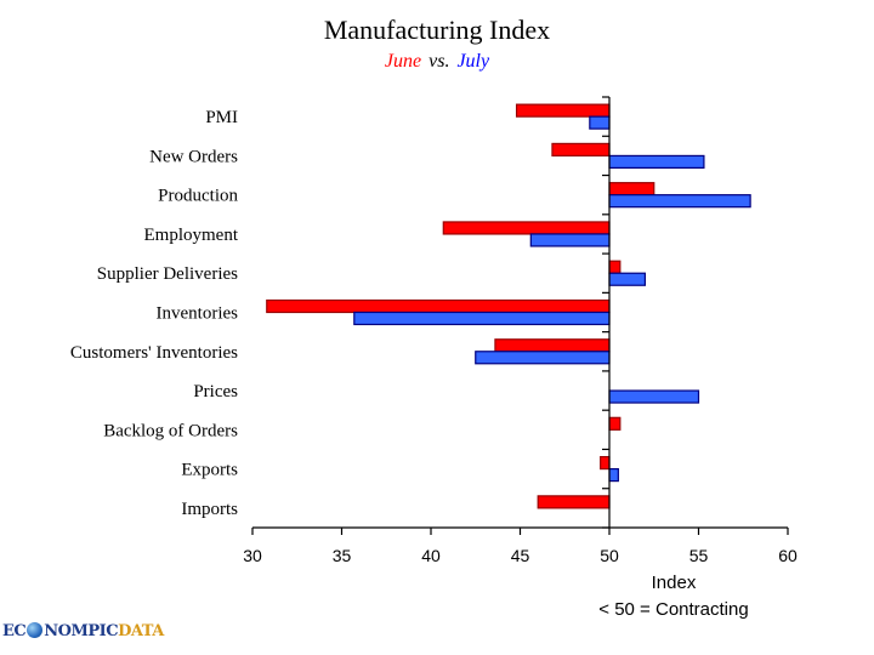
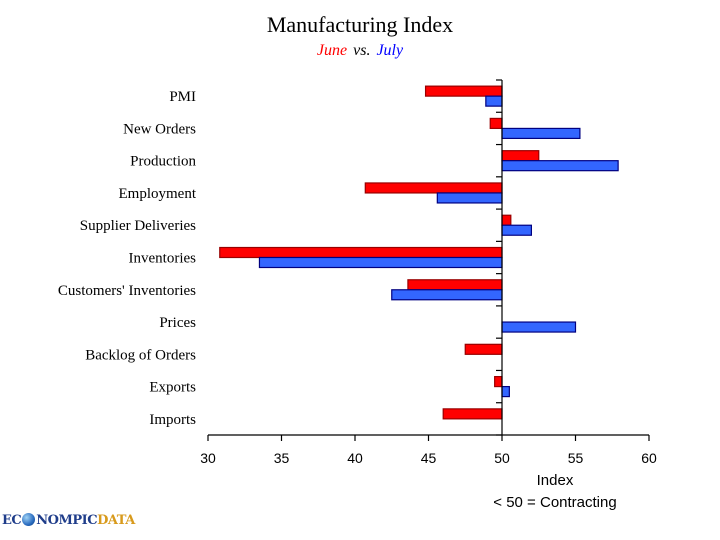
June/New Orders: 46.8 -> 49.2
July/Inventories: 35.7 -> 33.5
June/Backlog of Orders: 50.6 -> 47.5
